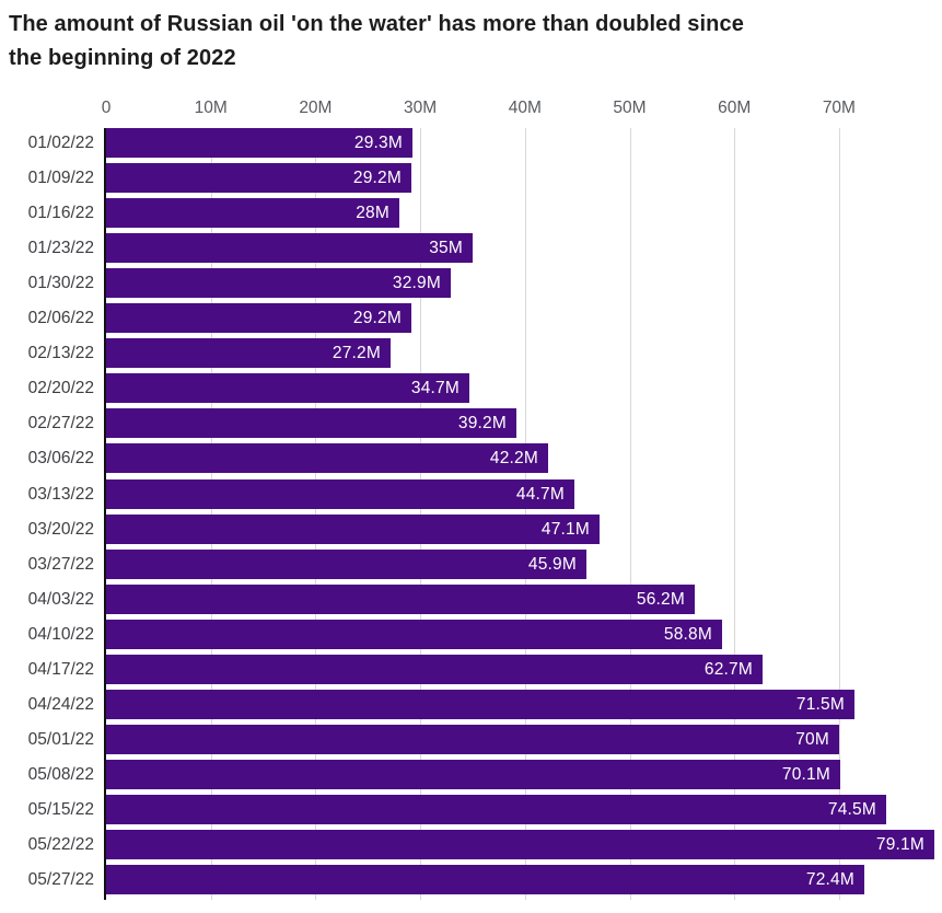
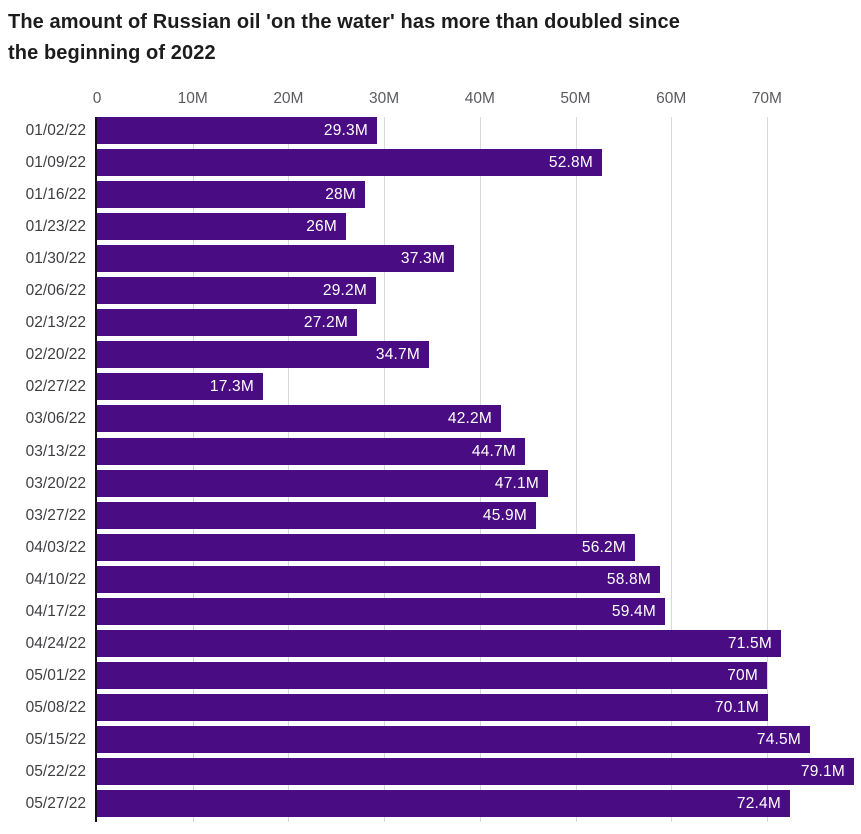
01/09/22: 29.2M -> 52.8M
01/23/22: 35M -> 26M
01/30/22: 32.9M -> 37.3M
02/27/22: 39.2M -> 17.3M
04/17/22: 62.7M -> 59.4M
